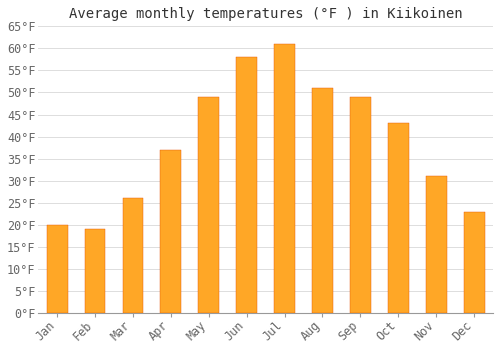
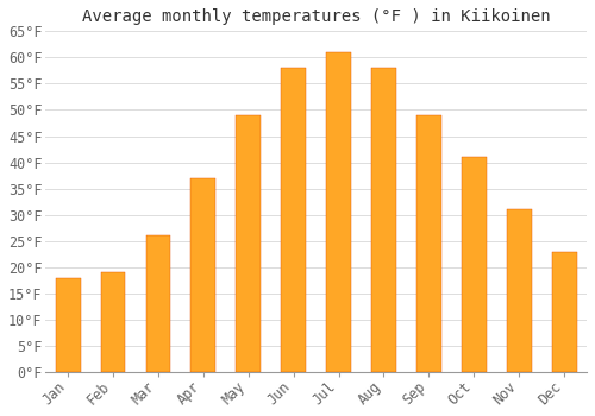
Jan: 20°F -> 18°F
Aug: 51°F -> 58°F
Oct: 43°F -> 41°F
